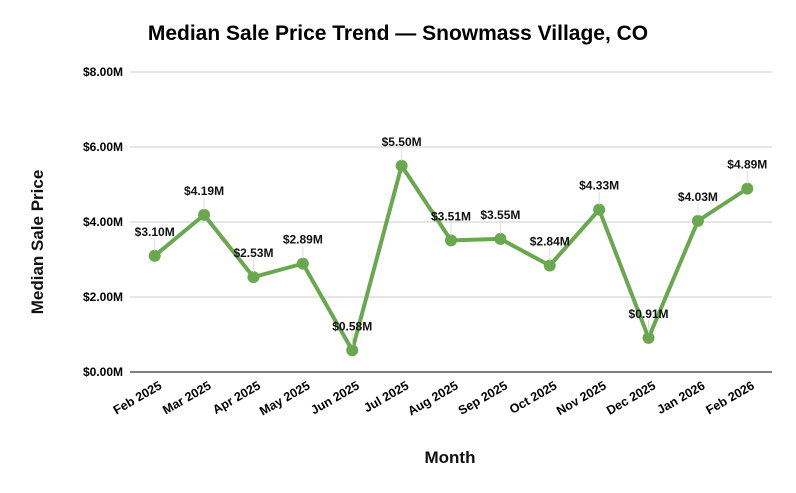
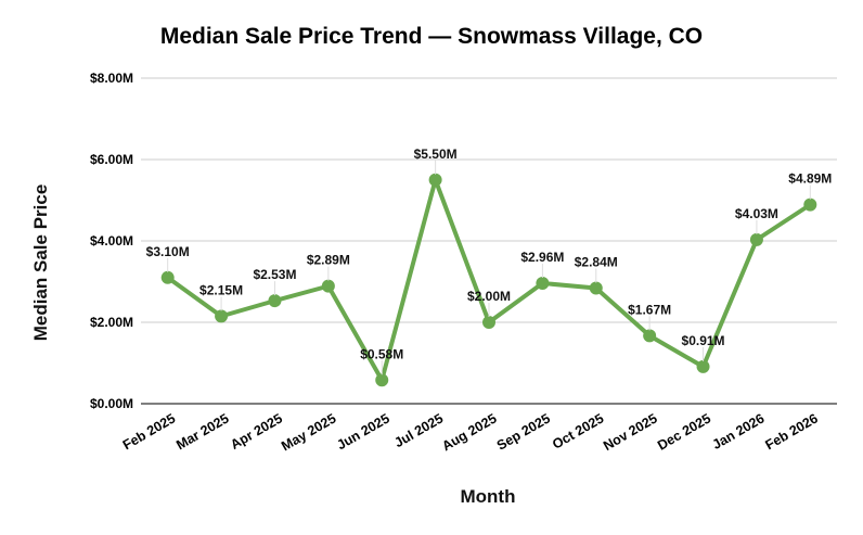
Mar 2025: $4.19M -> $2.15M
Aug 2025: $3.51M -> $2.00M
Sep 2025: $3.55M -> $2.96M
Nov 2025: $4.33M -> $1.67M
